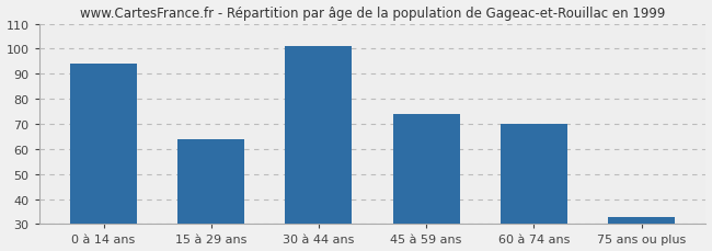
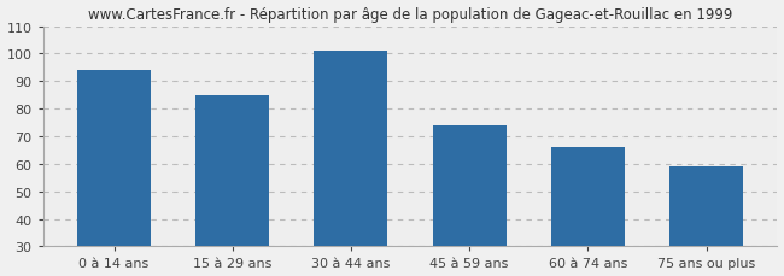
15 à 29 ans: 64 -> 85
60 à 74 ans: 70 -> 66
75 ans ou plus: 33 -> 59
